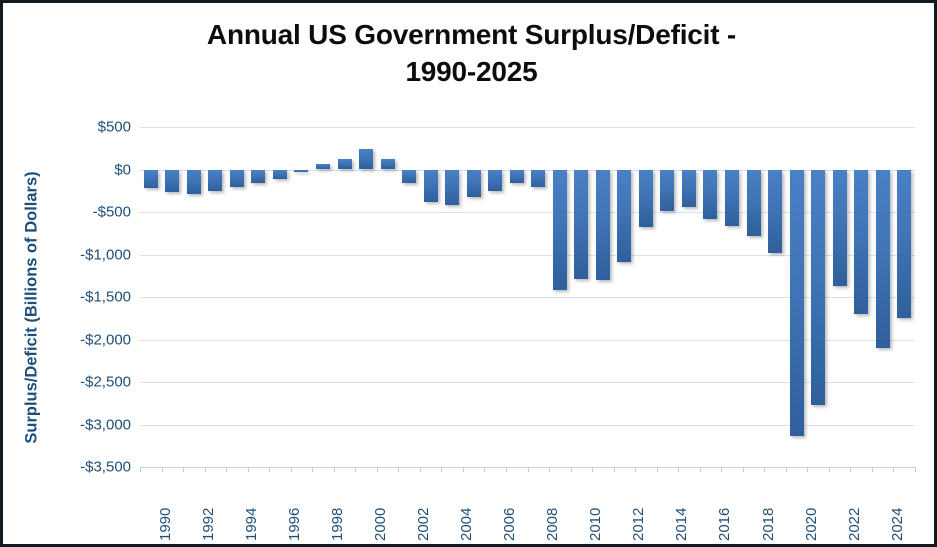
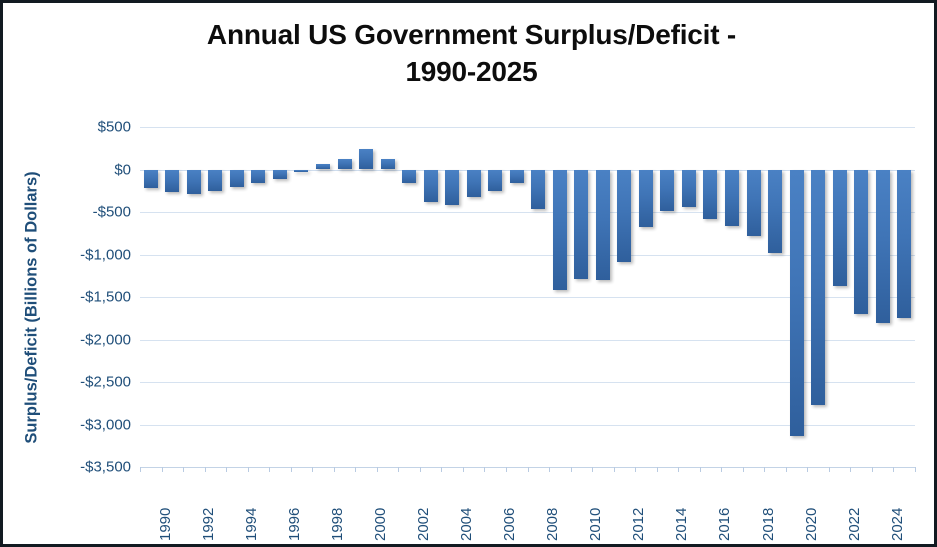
2008: -$200 -> -$500
2024: -$2100 -> -$1800
